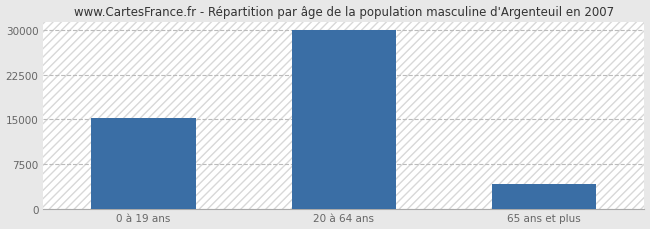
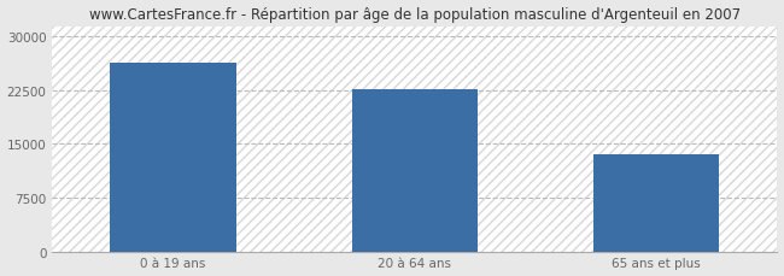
0 à 19 ans: 15200 -> 26400
20 à 64 ans: 30000 -> 22600
65 ans et plus: 4200 -> 13600
